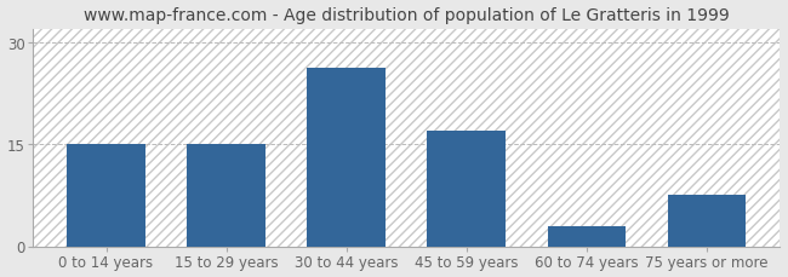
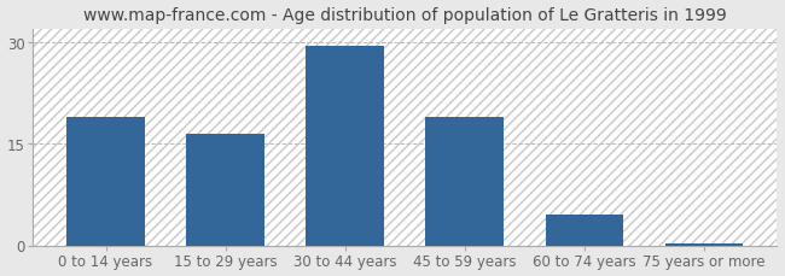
0 to 14 years: 15.0 -> 19.0
15 to 29 years: 15.0 -> 16.5
30 to 44 years: 26.2 -> 29.5
45 to 59 years: 17.0 -> 19.0
60 to 74 years: 3.0 -> 4.5
75 years or more: 7.6 -> 0.3
